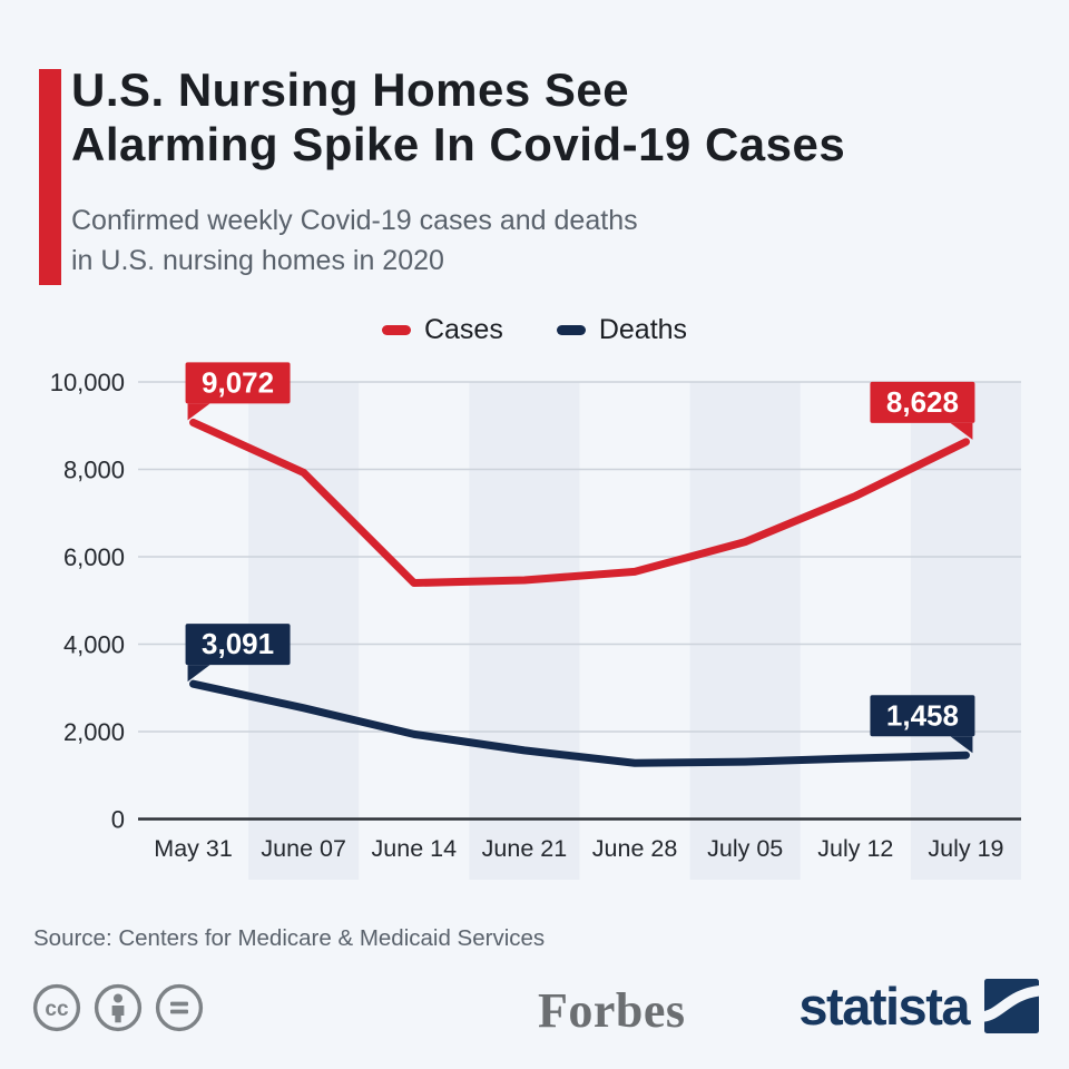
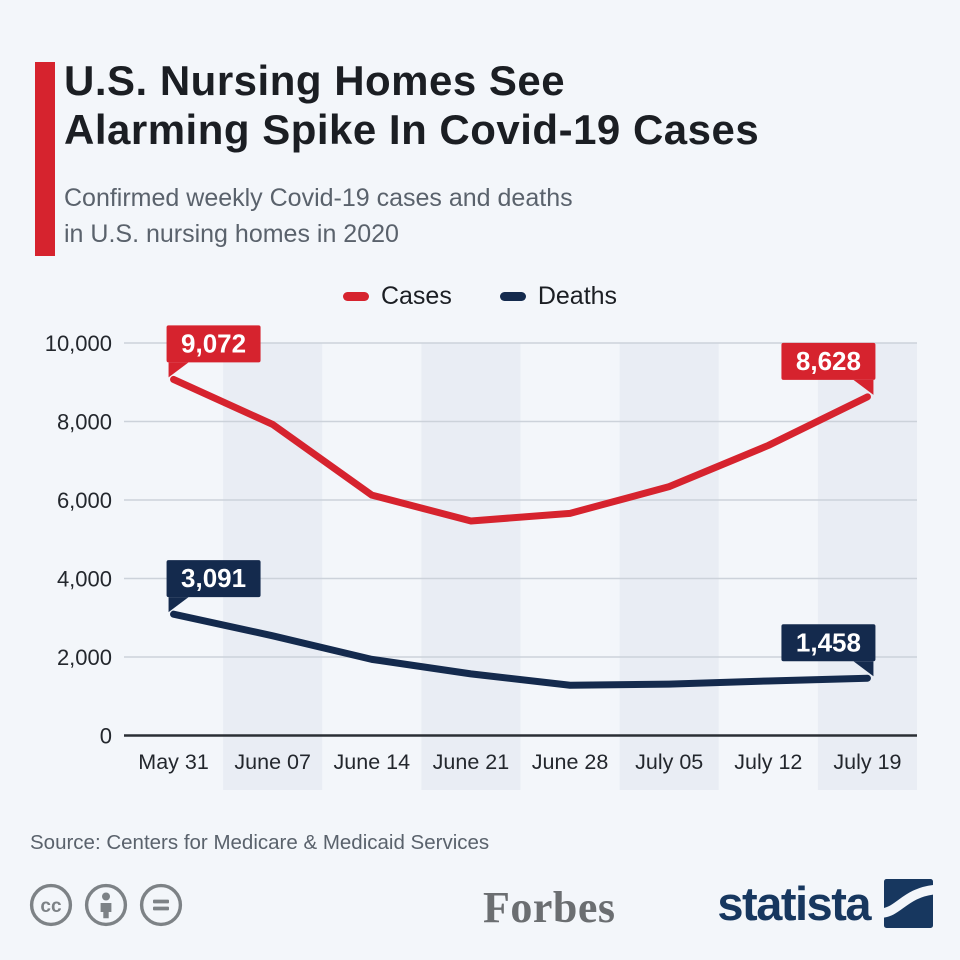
Cases/June 14: 5400 -> 6100
